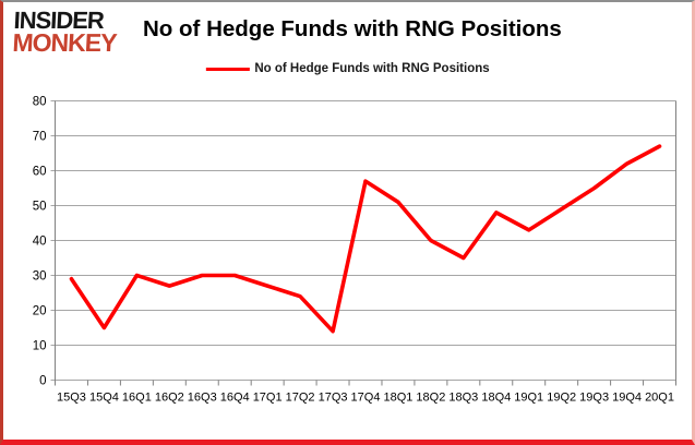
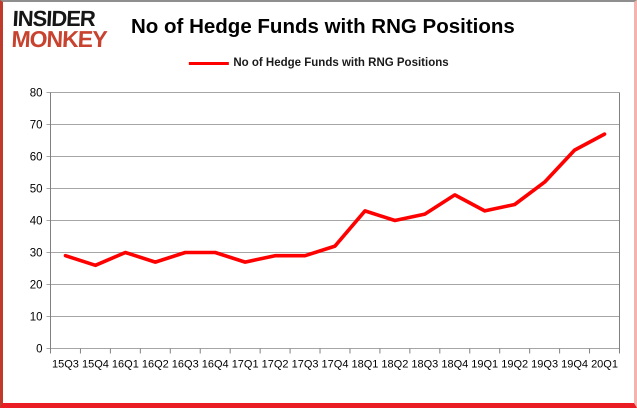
15Q4: 15 -> 26
17Q2: 24 -> 29
17Q3: 14 -> 29
17Q4: 57 -> 32
18Q1: 51 -> 43
18Q3: 35 -> 42
19Q2: 49 -> 45
19Q3: 55 -> 52
